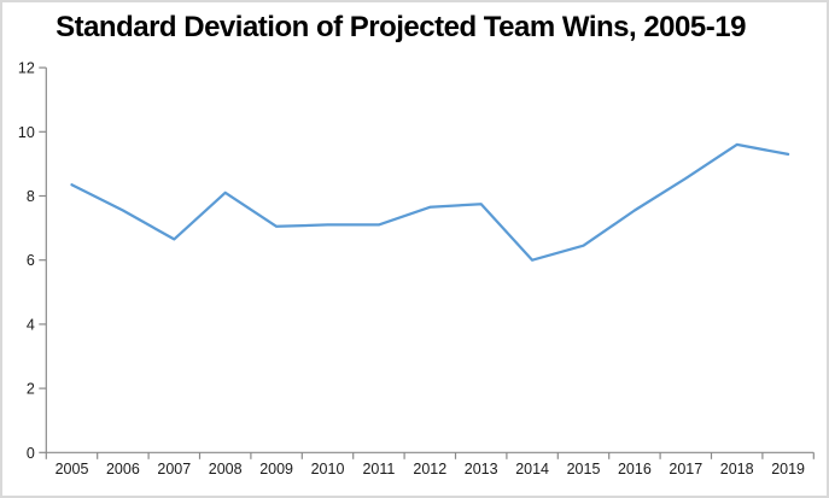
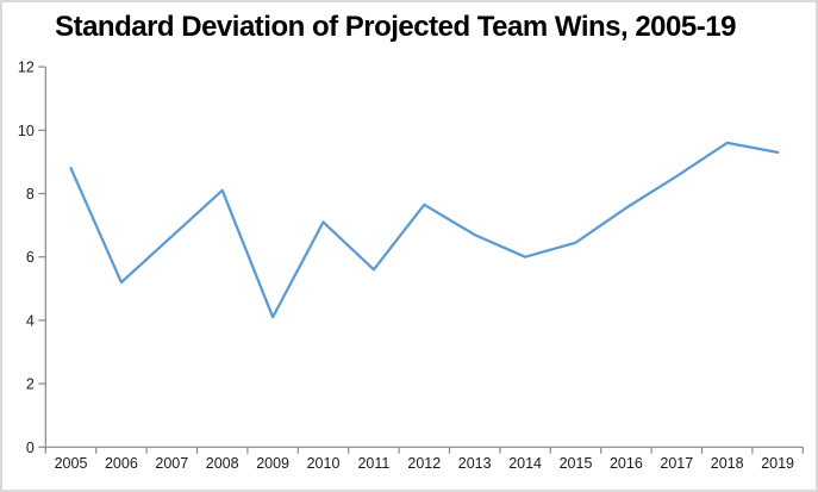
2005: 8.3 -> 8.8
2006: 7.5 -> 5.2
2009: 7.0 -> 4.1
2011: 7.1 -> 5.6
2013: 7.8 -> 6.7
